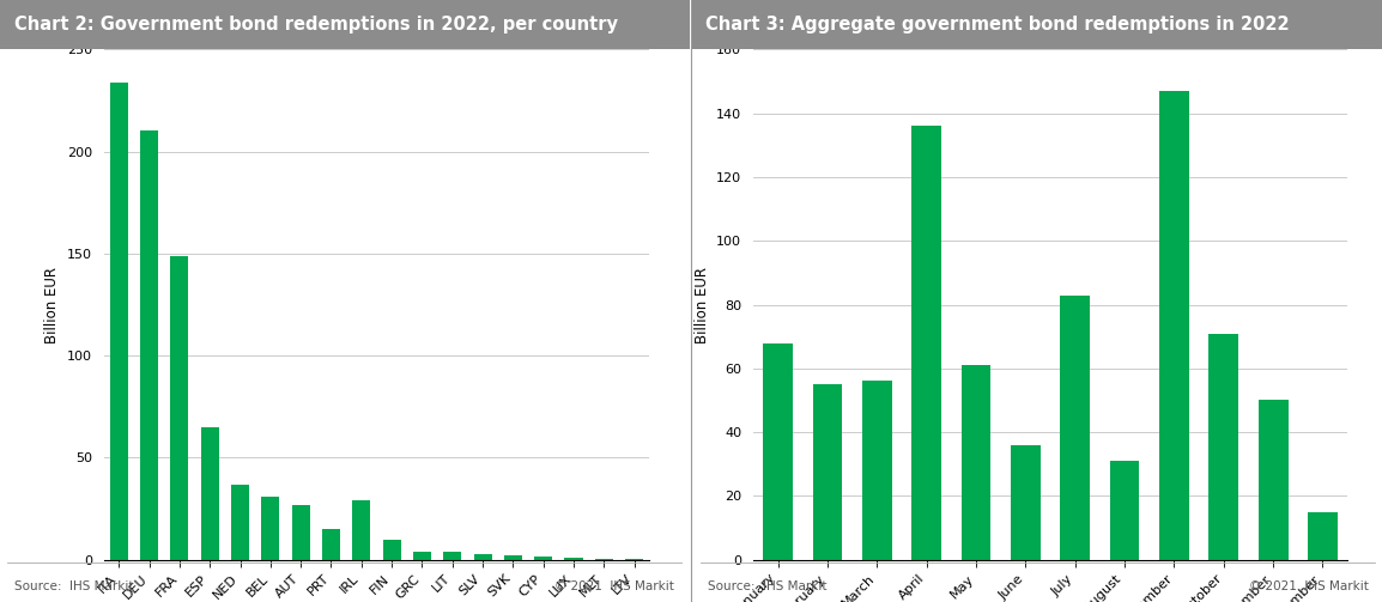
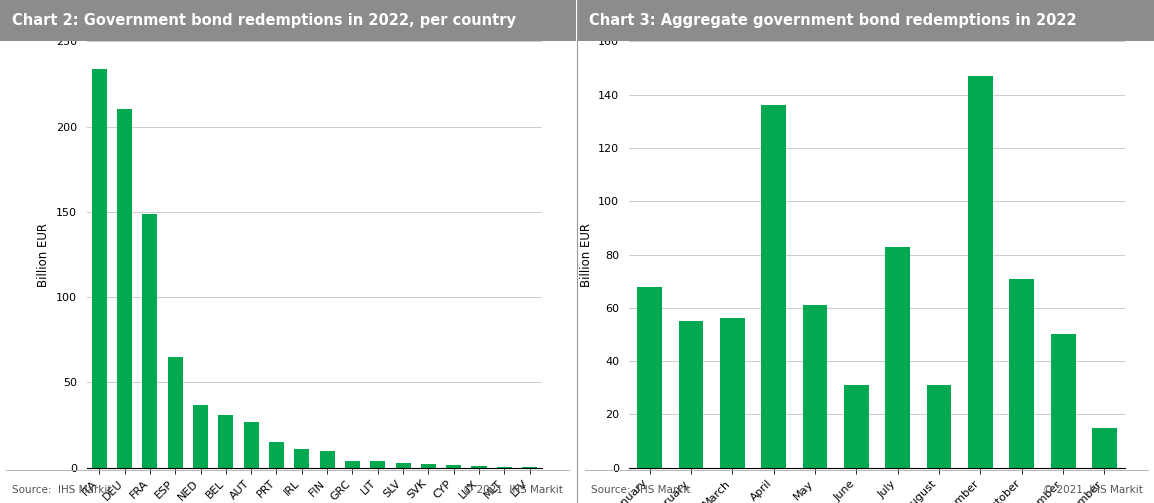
IRL: 29 -> 11
June: 36 -> 31
